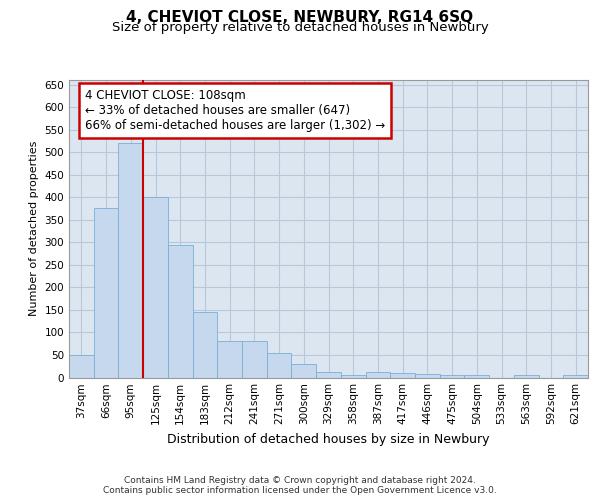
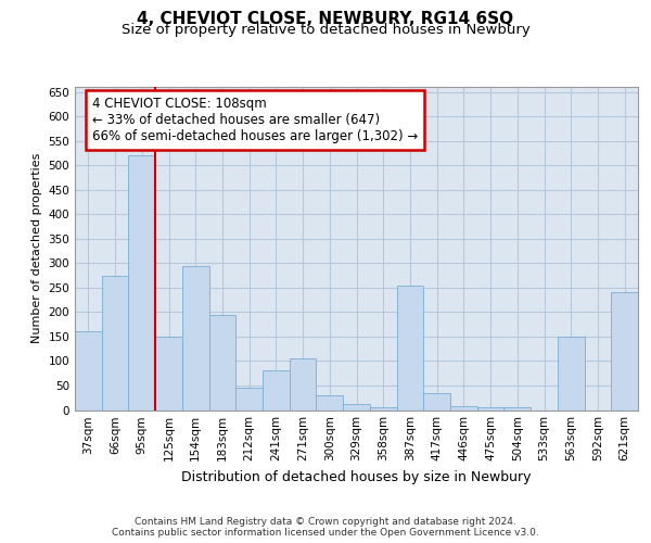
37sqm: 50 -> 160
66sqm: 375 -> 275
125sqm: 400 -> 150
183sqm: 145 -> 195
212sqm: 82 -> 45
271sqm: 55 -> 105
387sqm: 12 -> 255
417sqm: 10 -> 35
563sqm: 5 -> 150
621sqm: 5 -> 240
